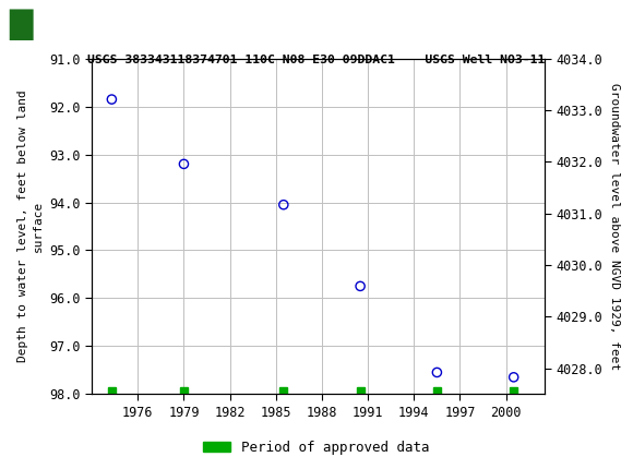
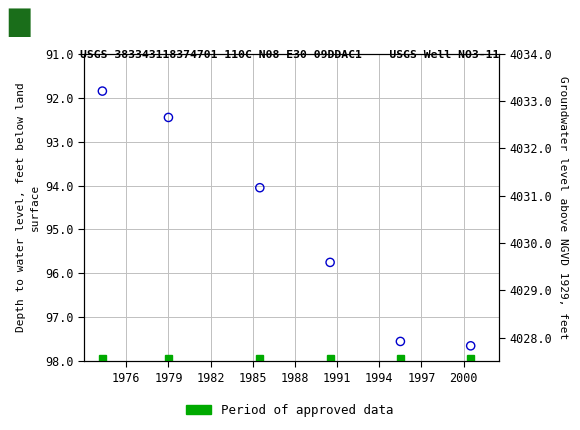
1979: 93.20 -> 92.45
